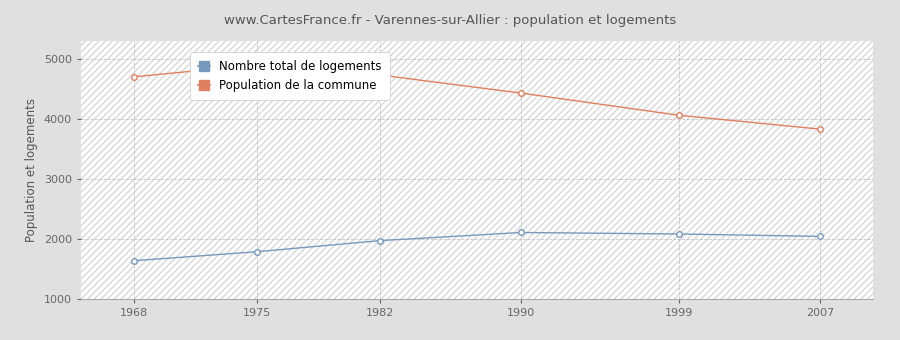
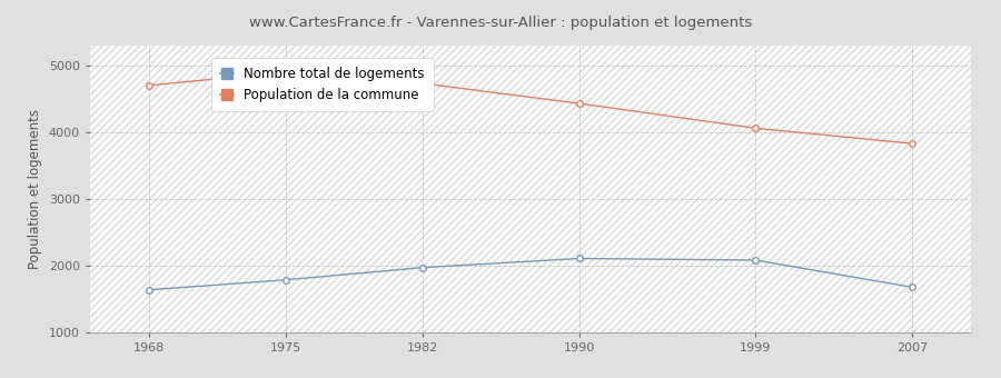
Nombre total de logements/2007: 2040 -> 1680
